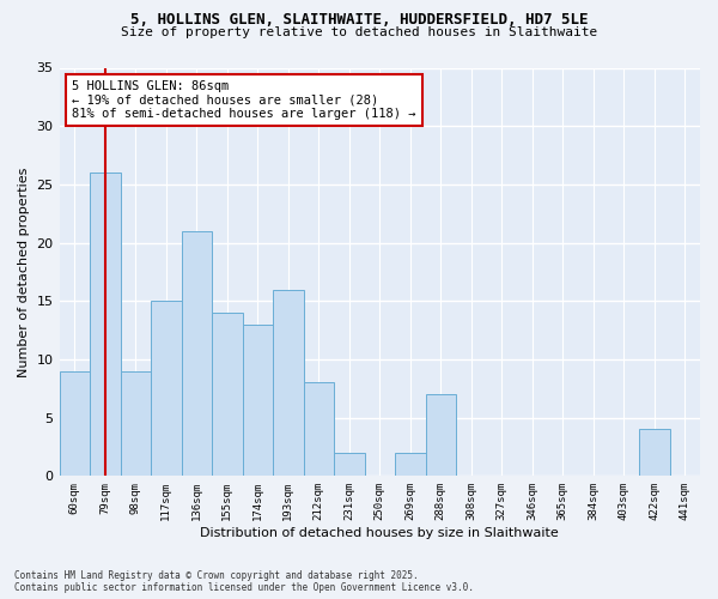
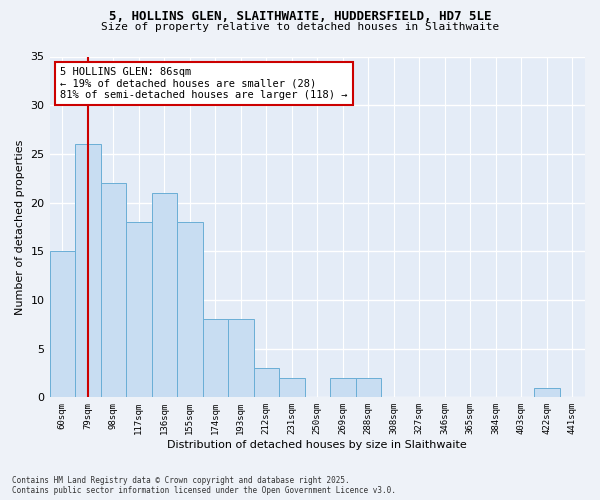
60sqm: 9 -> 15
98sqm: 9 -> 22
117sqm: 15 -> 18
155sqm: 14 -> 18
174sqm: 13 -> 8
193sqm: 16 -> 8
212sqm: 8 -> 3
288sqm: 7 -> 2
422sqm: 4 -> 1
